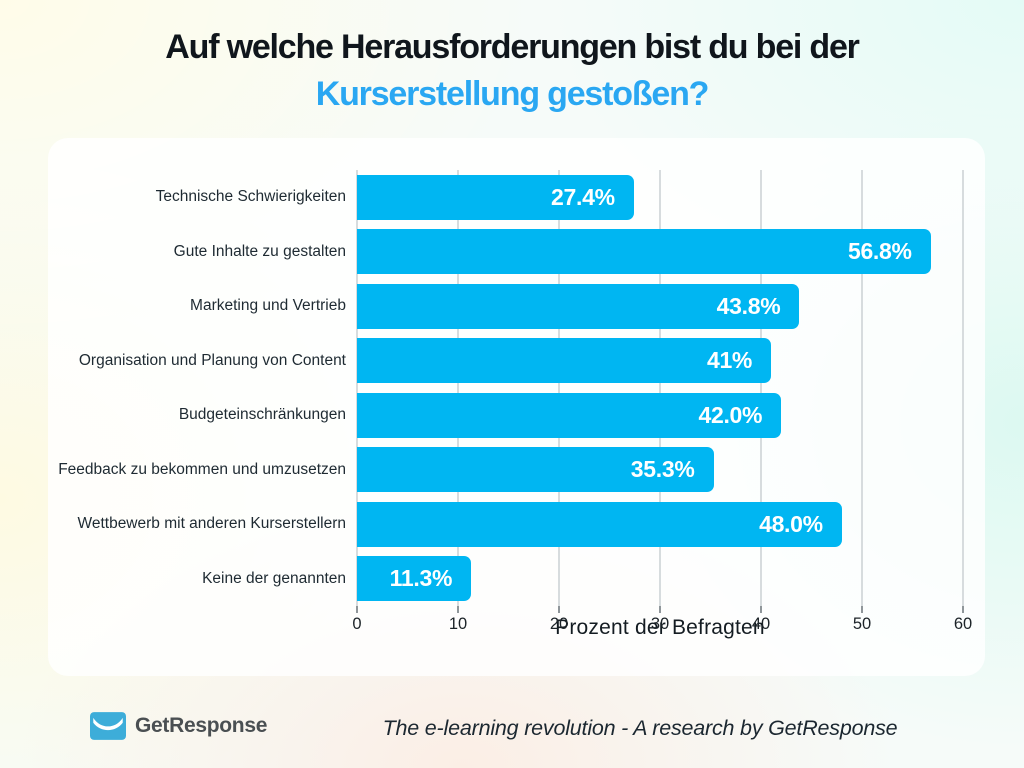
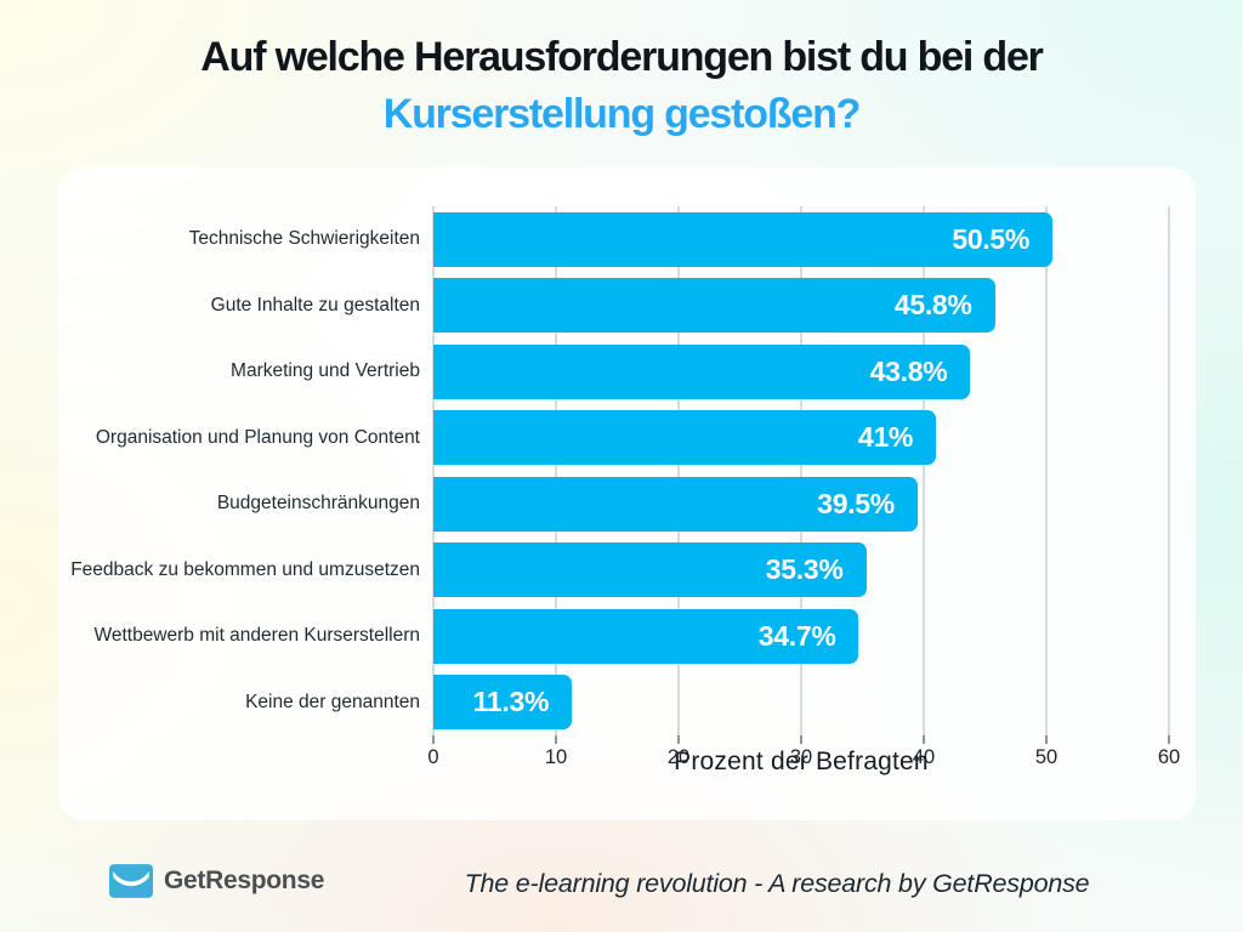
Technische Schwierigkeiten: 27.4% -> 50.5%
Gute Inhalte zu gestalten: 56.8% -> 45.8%
Budgeteinschränkungen: 42.0% -> 39.5%
Wettbewerb mit anderen Kurserstellern: 48.0% -> 34.7%
